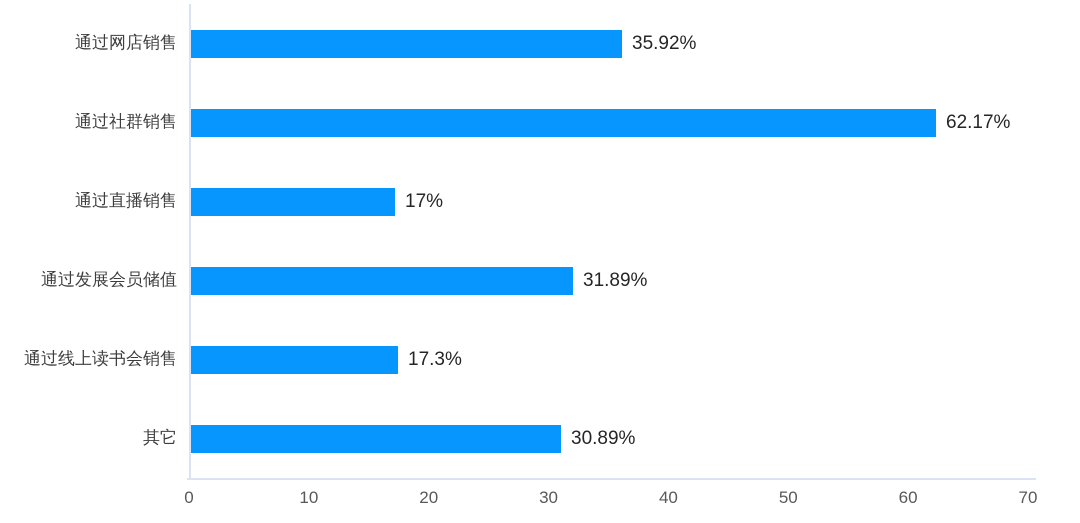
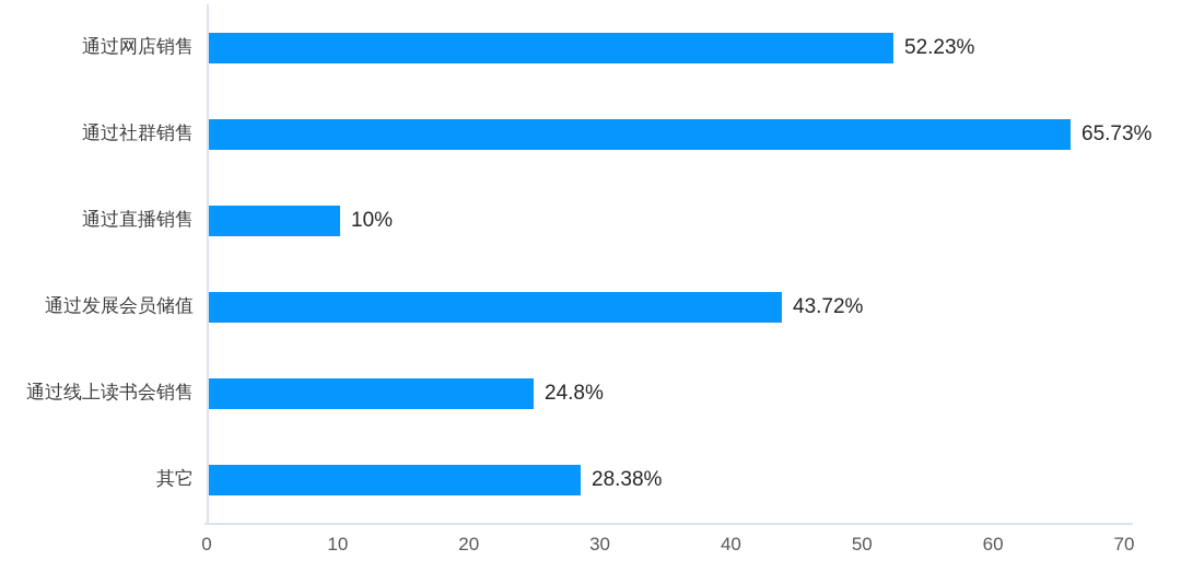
通过网店销售: 35.92% -> 52.23%
通过社群销售: 62.17% -> 65.73%
通过直播销售: 17% -> 10%
通过发展会员储值: 31.89% -> 43.72%
通过线上读书会销售: 17.3% -> 24.8%
其它: 30.89% -> 28.38%
